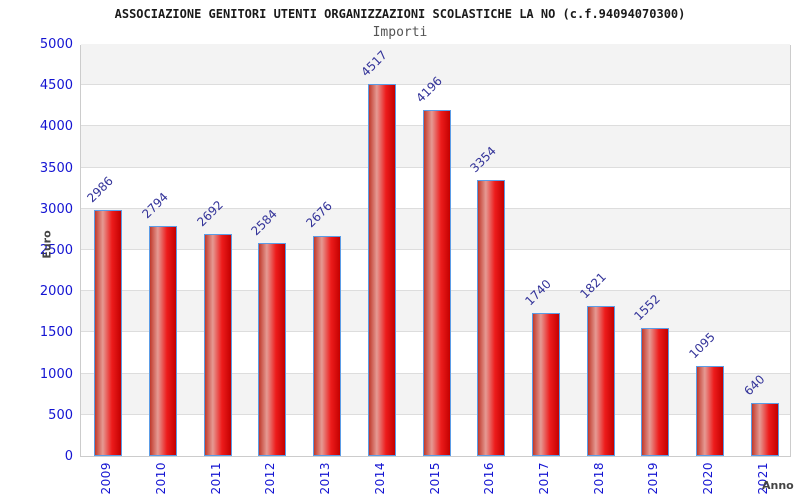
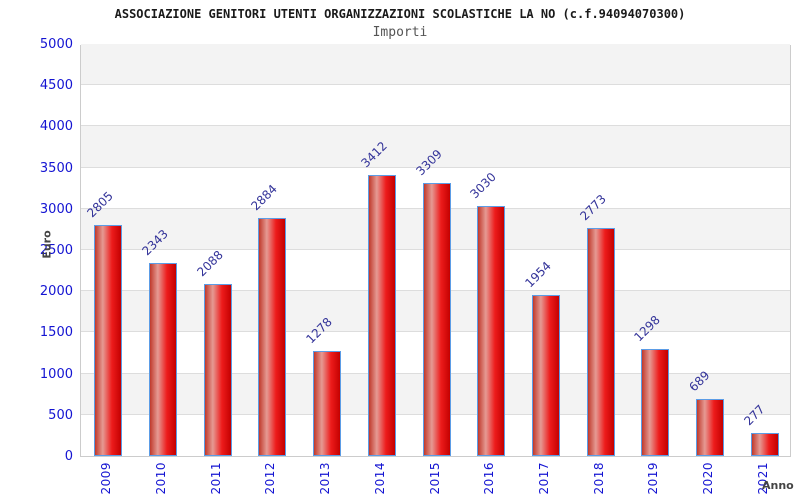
2009: 2986 -> 2805
2010: 2794 -> 2343
2011: 2692 -> 2088
2012: 2584 -> 2884
2013: 2676 -> 1278
2014: 4517 -> 3412
2015: 4196 -> 3309
2016: 3354 -> 3030
2017: 1740 -> 1954
2018: 1821 -> 2773
2019: 1552 -> 1298
2020: 1095 -> 689
2021: 640 -> 277
